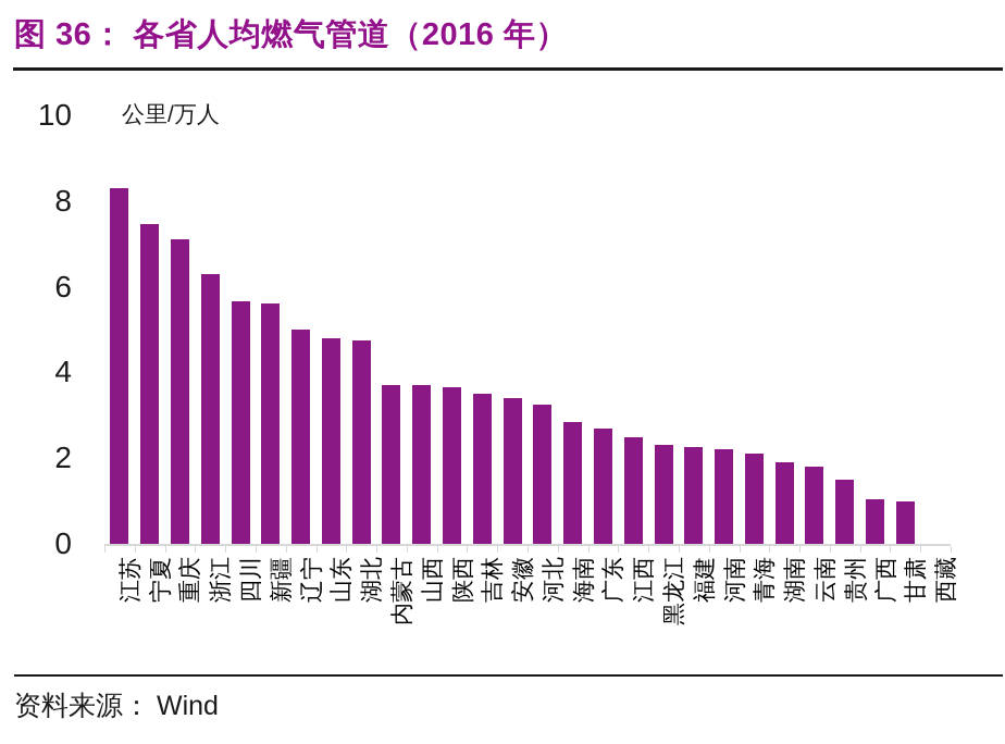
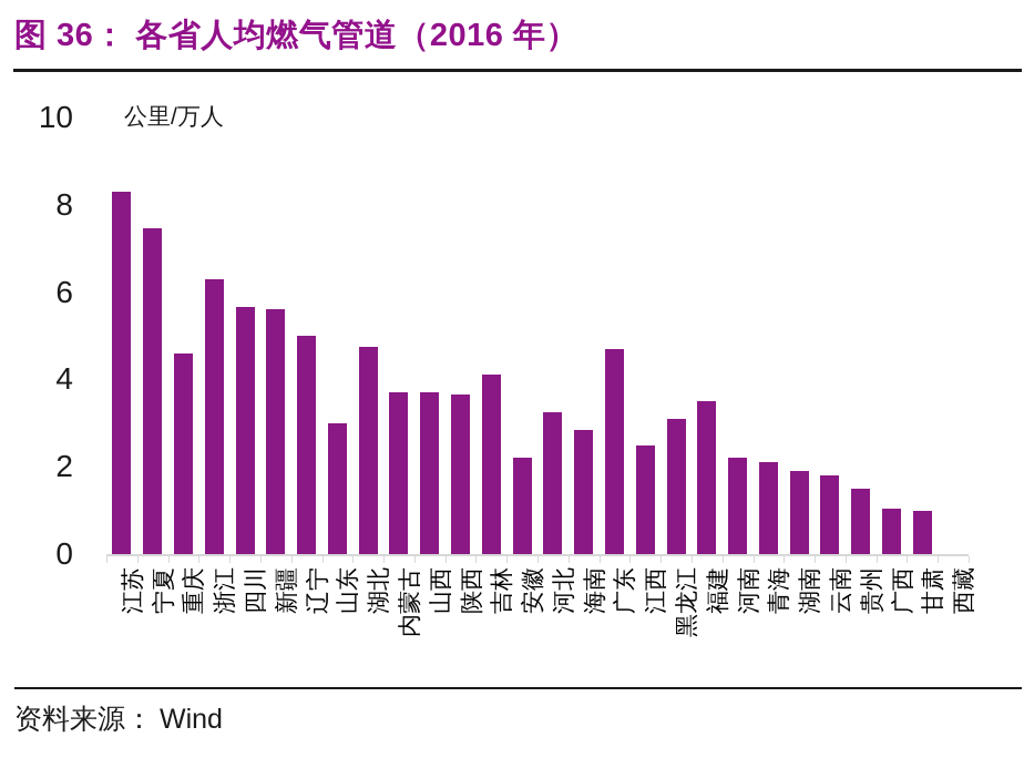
重庆: 7.1 -> 4.6
山东: 4.8 -> 3.0
吉林: 3.5 -> 4.1
安徽: 3.4 -> 2.2
广东: 2.7 -> 4.7
黑龙江: 2.3 -> 3.1
福建: 2.2 -> 3.5
